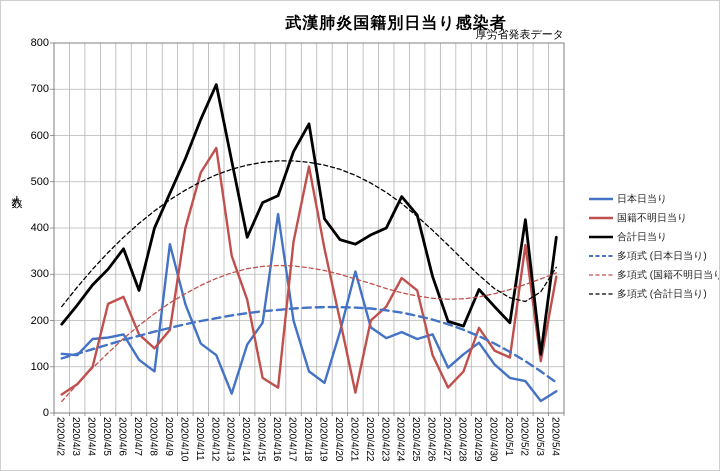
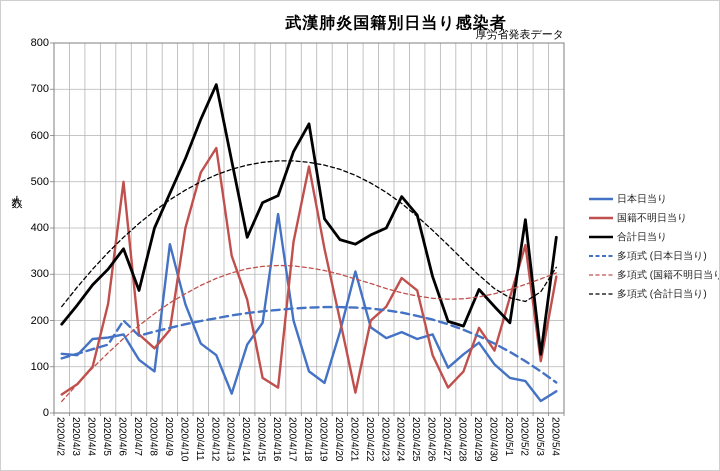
国籍不明日当り/2020/4/6: 250 -> 500
多項式 (日本日当り)/2020/4/6: 160 -> 200
国籍不明日当り/2020/5/1: 120 -> 250
